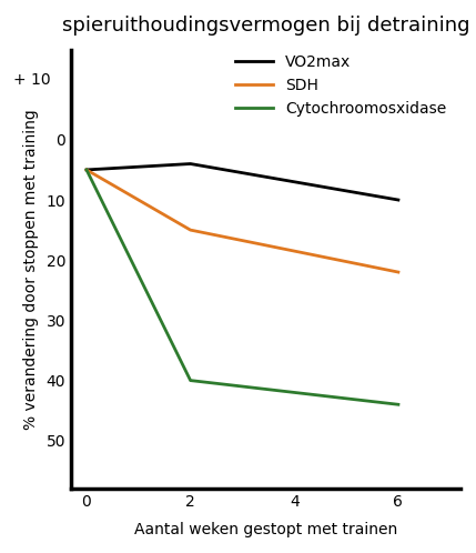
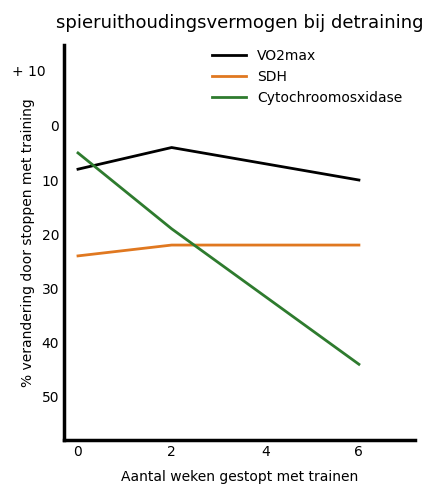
VO2max/0: 5 -> 8
SDH/0: 5 -> 24
SDH/2: 15 -> 22
Cytochroomosxidase/2: 40 -> 19
